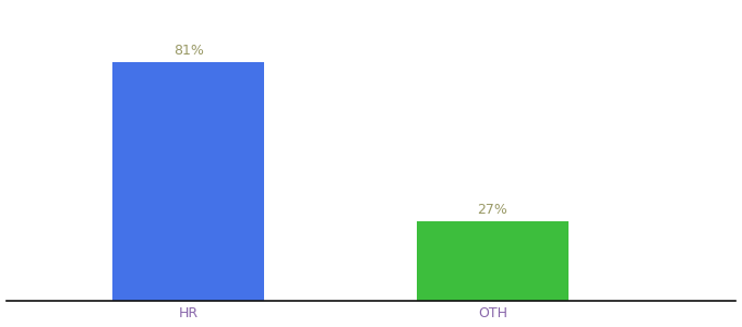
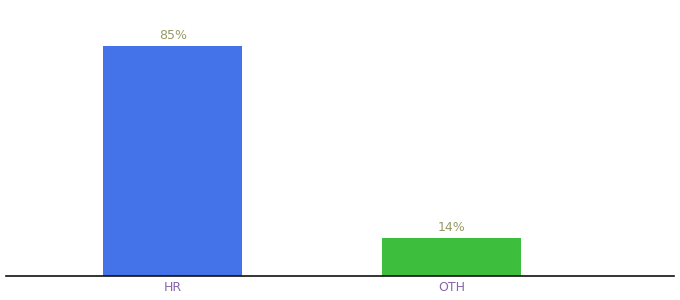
HR: 81% -> 85%
OTH: 27% -> 14%
